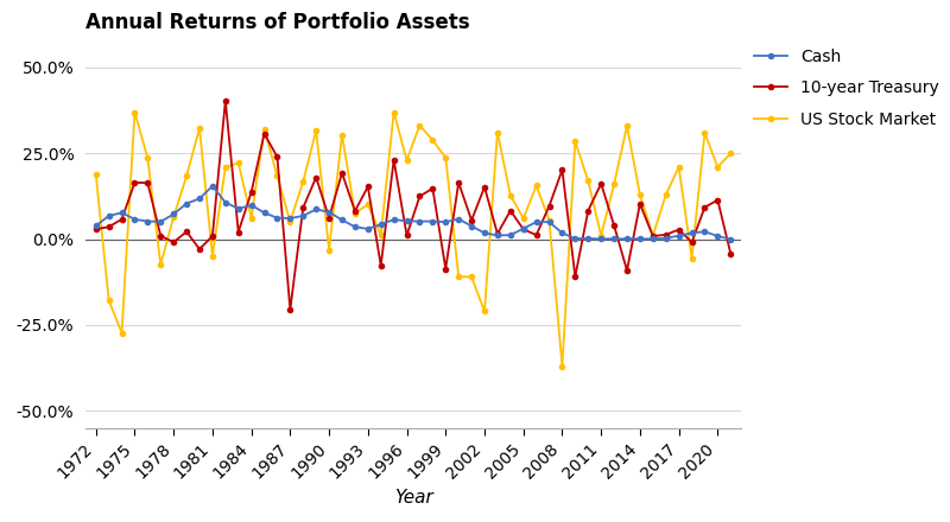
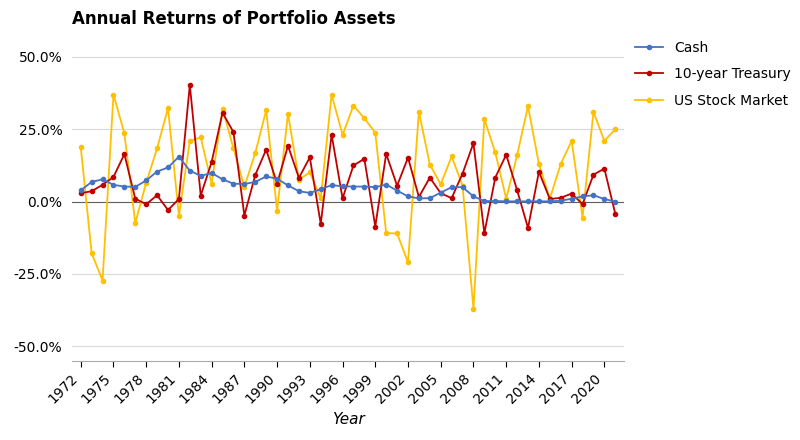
10-year Treasury/1975: 16.5% -> 8.5%
10-year Treasury/1987: -20.5% -> -4.8%
